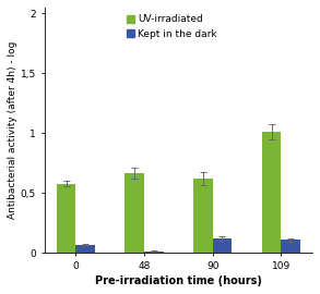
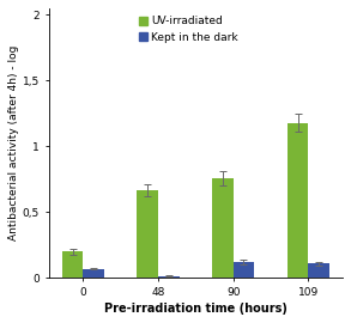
UV-irradiated/0: 0,58 -> 0,20
UV-irradiated/90: 0,62 -> 0,76
UV-irradiated/109: 1,01 -> 1,18
